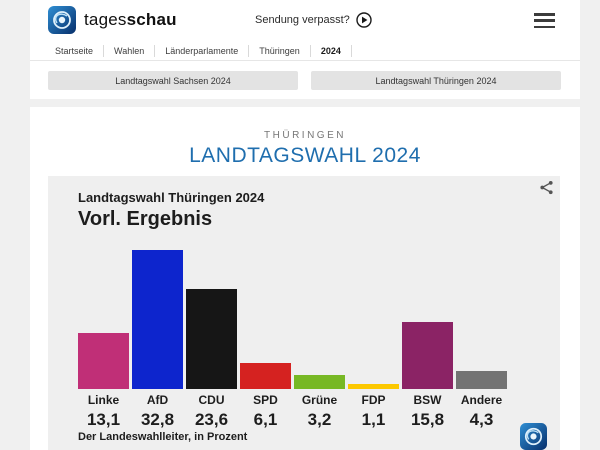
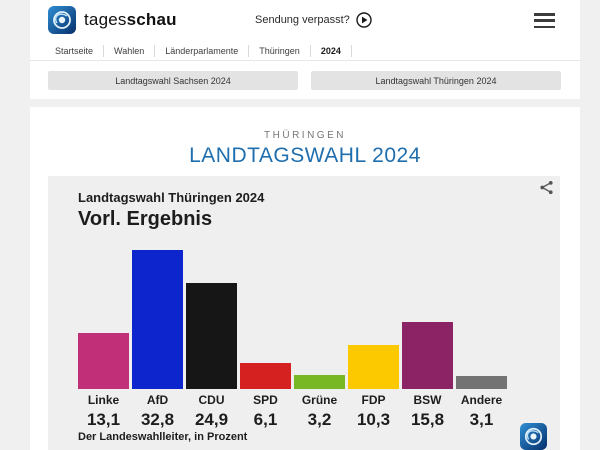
CDU: 23,6 -> 24,9
FDP: 1,1 -> 10,3
Andere: 4,3 -> 3,1
